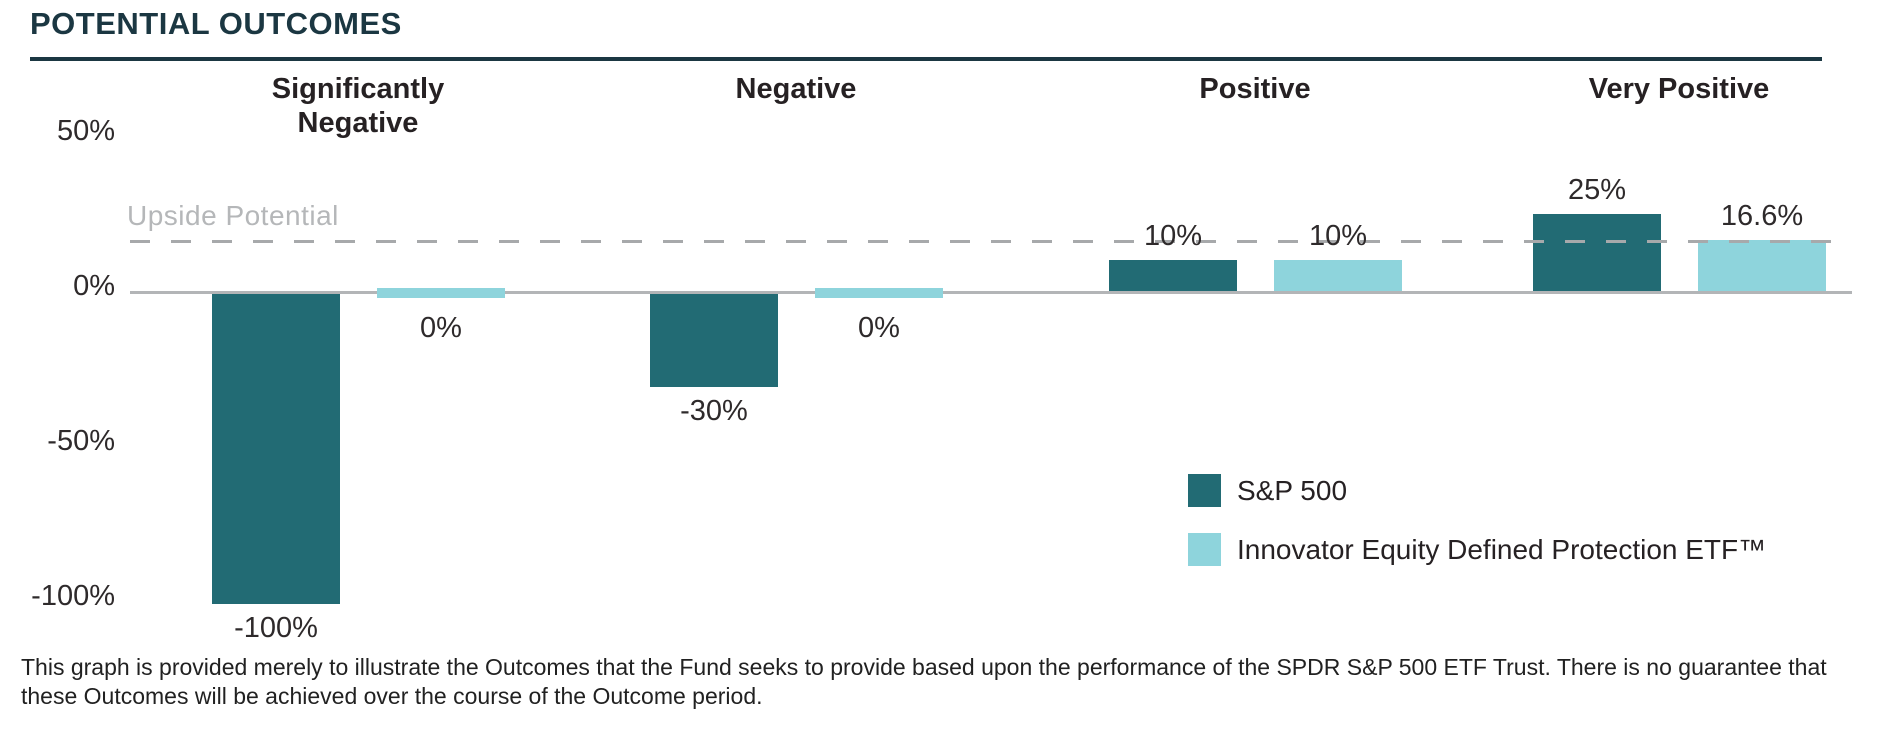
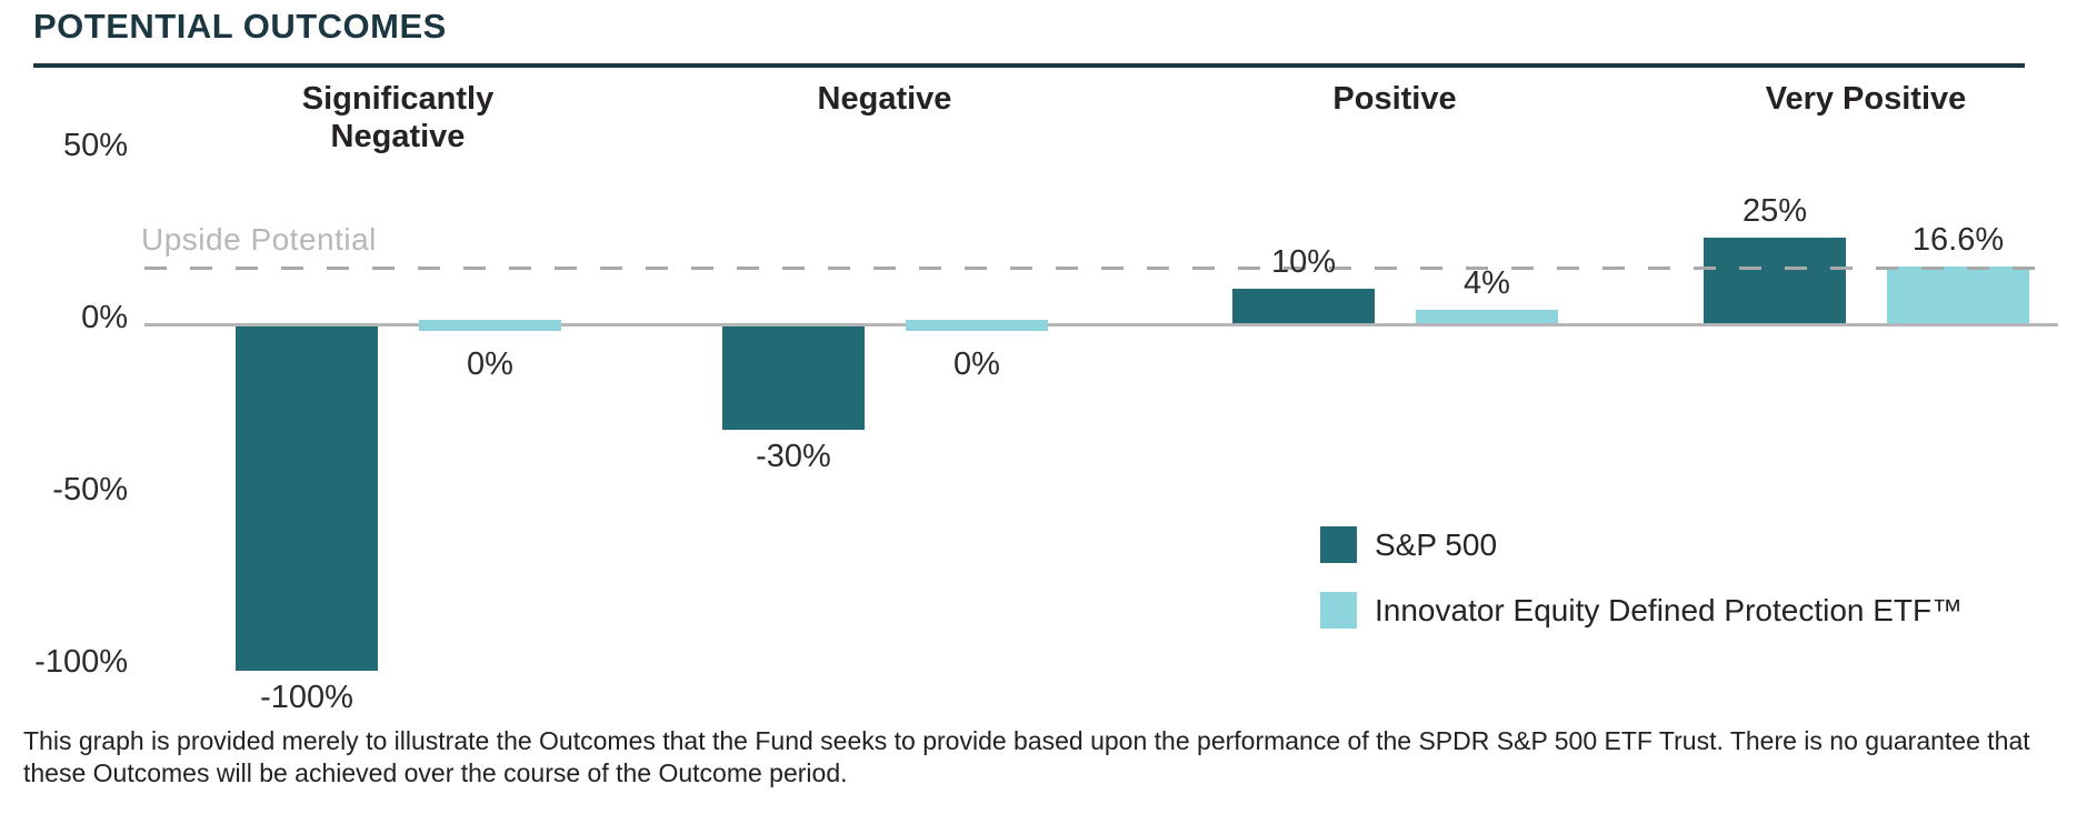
Innovator Equity Defined Protection ETF™/Positive: 10% -> 4%
